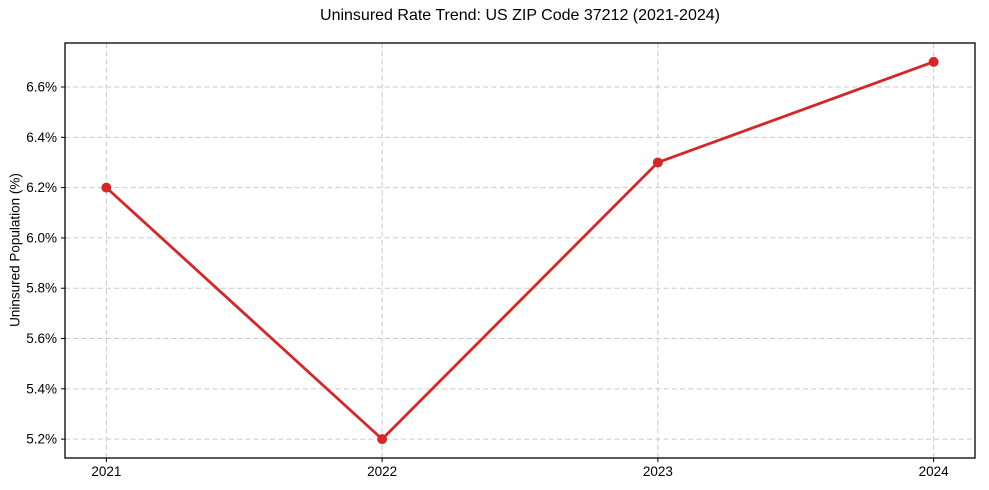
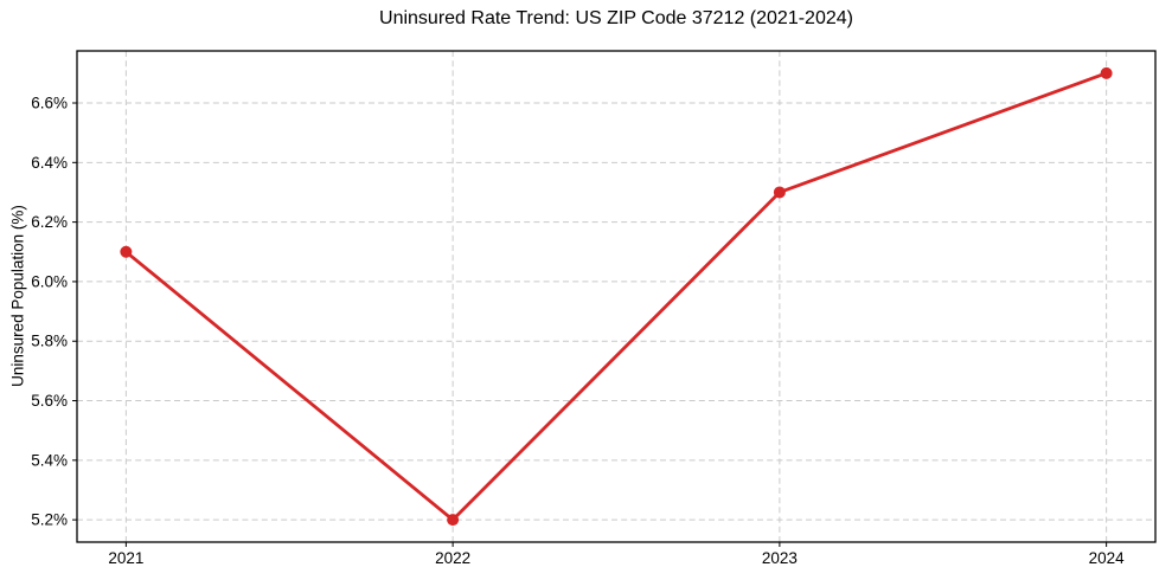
2021: 6.2% -> 6.1%
